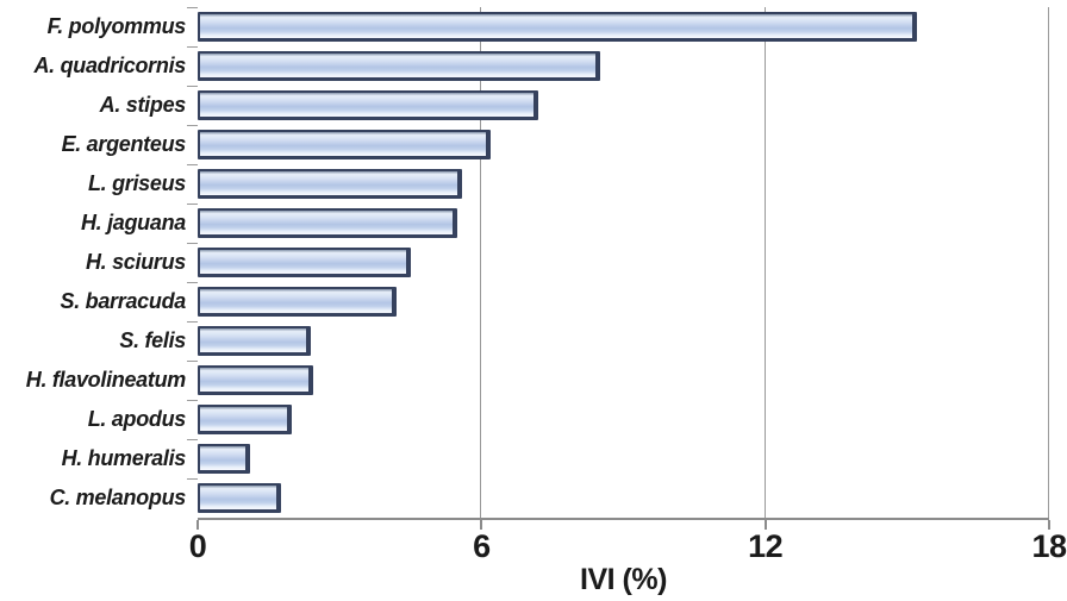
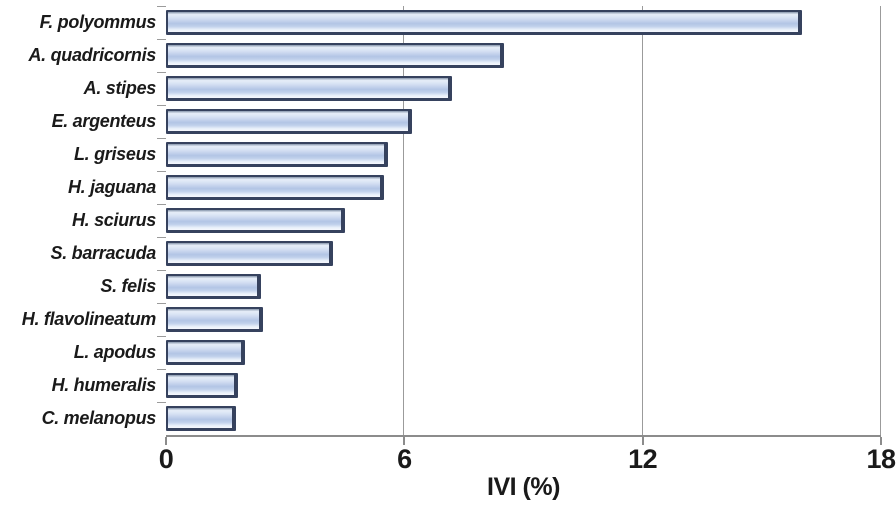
F. polyommus: 15.2 -> 16.0
H. humeralis: 1.1 -> 1.8
